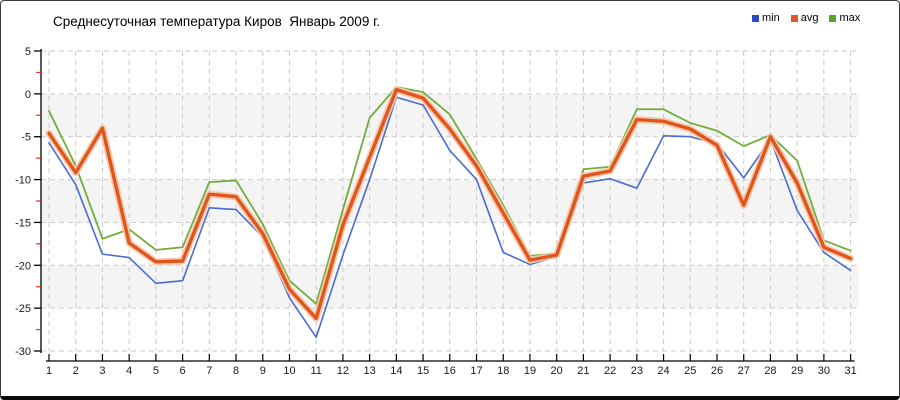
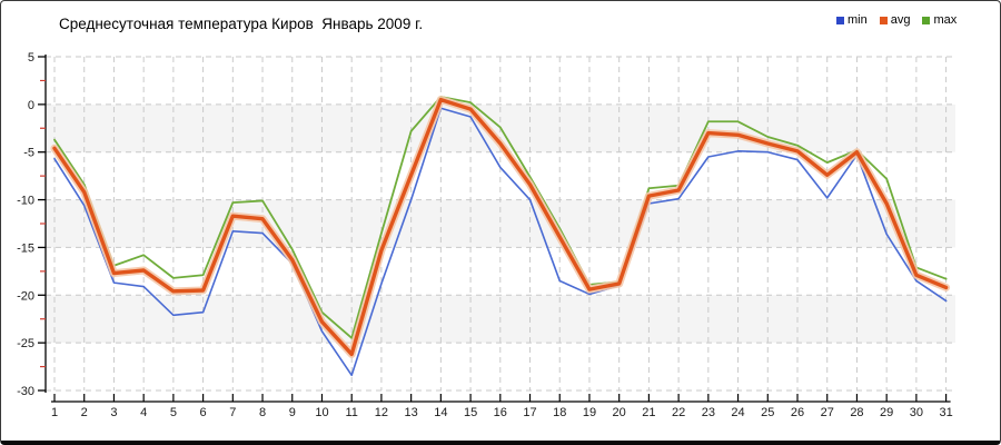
max/1: -2 -> -4
avg/3: -4 -> -18
min/23: -11 -> -6
avg/26: -6 -> -5
avg/27: -13 -> -7
